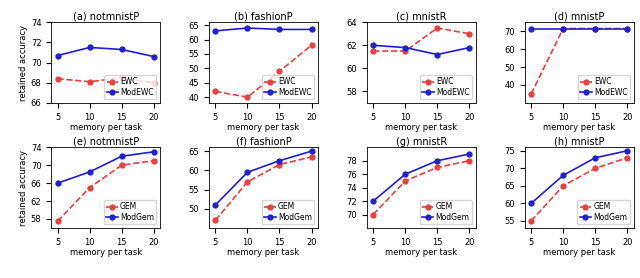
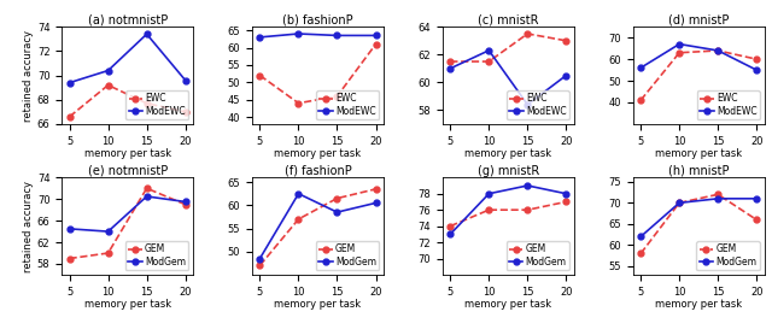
(a) notmnistP/EWC/5: 68.4 -> 66.6
(a) notmnistP/ModEWC/5: 70.7 -> 69.4
(a) notmnistP/EWC/10: 68.1 -> 69.2
(a) notmnistP/ModEWC/10: 71.5 -> 70.4
(a) notmnistP/EWC/15: 68.5 -> 67.7
(a) notmnistP/ModEWC/15: 71.3 -> 73.4
(a) notmnistP/EWC/20: 68.0 -> 67.0
(a) notmnistP/ModEWC/20: 70.6 -> 69.6
(b) fashionP/EWC/5: 42 -> 52
(b) fashionP/EWC/10: 40 -> 44
(b) fashionP/EWC/15: 49 -> 46
(b) fashionP/EWC/20: 58 -> 61
(c) mnistR/ModEWC/5: 62.0 -> 61.0
(c) mnistR/ModEWC/10: 61.8 -> 62.3
(c) mnistR/ModEWC/15: 61.2 -> 58.4
(c) mnistR/ModEWC/20: 61.8 -> 60.5
(d) mnistP/EWC/5: 35 -> 41
(d) mnistP/ModEWC/5: 72 -> 56
(d) mnistP/EWC/10: 72 -> 63
(d) mnistP/ModEWC/10: 72 -> 67
(d) mnistP/EWC/15: 72 -> 64
(d) mnistP/ModEWC/15: 72 -> 64
(d) mnistP/EWC/20: 72 -> 60
(d) mnistP/ModEWC/20: 72 -> 55
(e) notmnistP/GEM/5: 57.5 -> 59.0
(e) notmnistP/ModGem/5: 66.0 -> 64.5
(e) notmnistP/GEM/10: 65.0 -> 60.0
(e) notmnistP/ModGem/10: 68.5 -> 64.0
(e) notmnistP/GEM/15: 70.0 -> 72.0
(e) notmnistP/ModGem/15: 72.0 -> 70.5
(e) notmnistP/GEM/20: 71.0 -> 69.0
(e) notmnistP/ModGem/20: 73.0 -> 69.5
(f) fashionP/ModGem/5: 51.0 -> 48.5
(f) fashionP/ModGem/10: 59.5 -> 62.5
(f) fashionP/ModGem/15: 62.5 -> 58.5
(f) fashionP/ModGem/20: 65.0 -> 60.5
(g) mnistR/GEM/5: 70 -> 74
(g) mnistR/ModGem/5: 72 -> 73
(g) mnistR/GEM/10: 75 -> 76
(g) mnistR/ModGem/10: 76 -> 78
(g) mnistR/GEM/15: 77 -> 76
(g) mnistR/ModGem/15: 78 -> 79
(g) mnistR/GEM/20: 78 -> 77
(g) mnistR/ModGem/20: 79 -> 78
(h) mnistP/GEM/5: 55 -> 58
(h) mnistP/ModGem/5: 60 -> 62
(h) mnistP/GEM/10: 65 -> 70
(h) mnistP/ModGem/10: 68 -> 70
(h) mnistP/GEM/15: 70 -> 72
(h) mnistP/ModGem/15: 73 -> 71
(h) mnistP/GEM/20: 73 -> 66
(h) mnistP/ModGem/20: 75 -> 71
